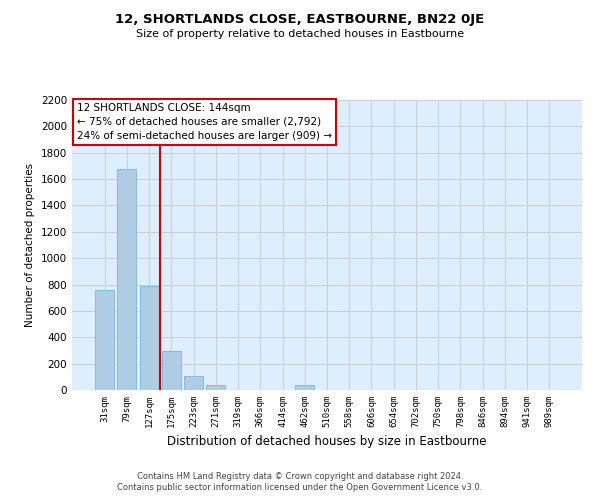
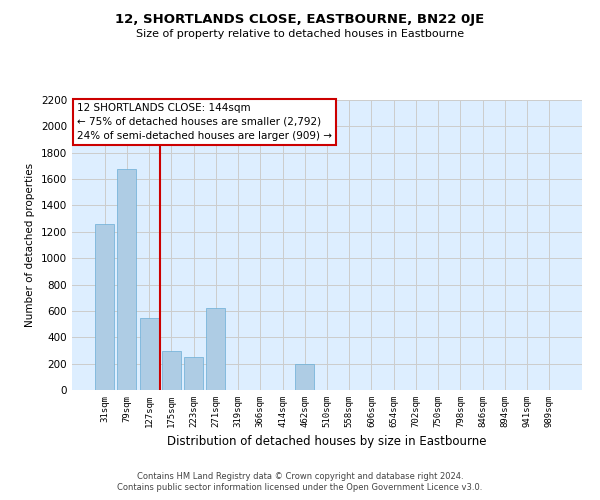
31sqm: 760 -> 1260
127sqm: 790 -> 550
223sqm: 110 -> 250
271sqm: 40 -> 620
462sqm: 40 -> 200
